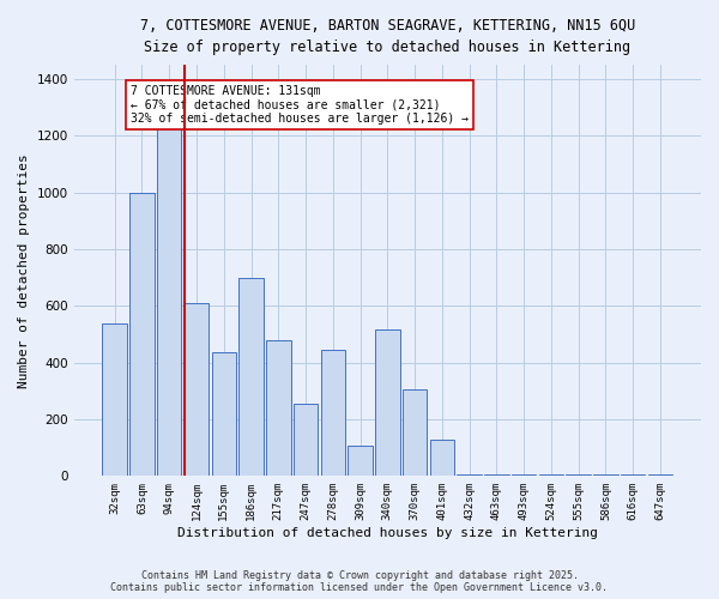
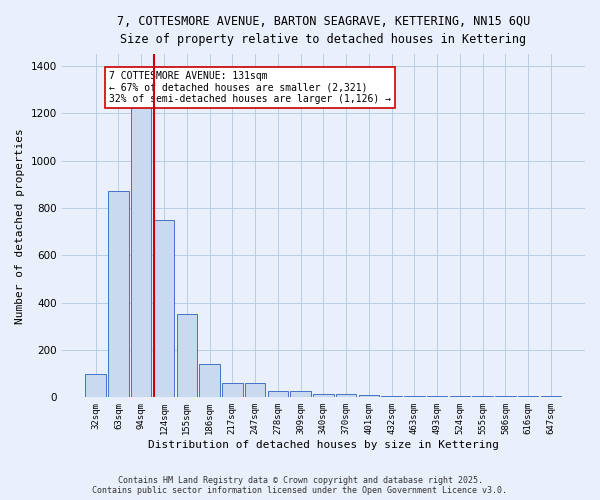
32sqm: 540 -> 100
63sqm: 1000 -> 870
124sqm: 610 -> 750
155sqm: 435 -> 350
186sqm: 700 -> 140
217sqm: 480 -> 60
247sqm: 255 -> 60
278sqm: 445 -> 25
309sqm: 105 -> 25
340sqm: 515 -> 15
370sqm: 305 -> 15
401sqm: 130 -> 10
